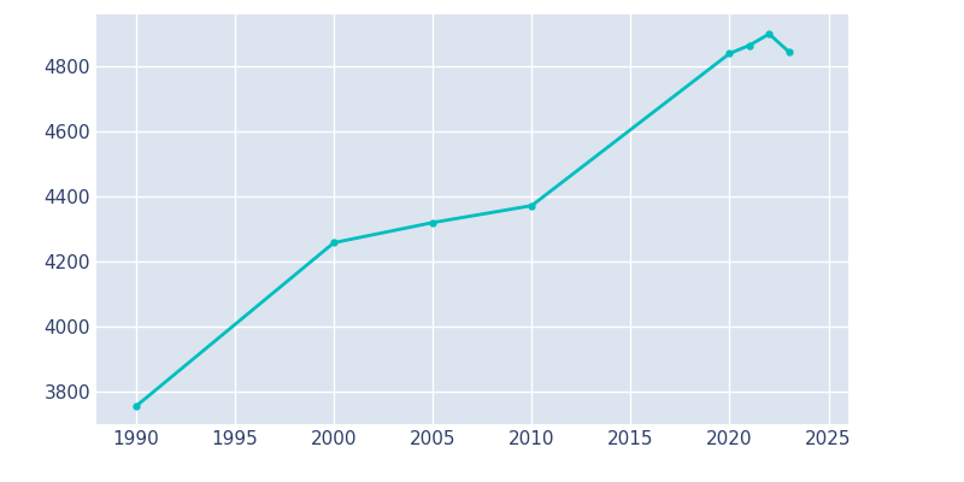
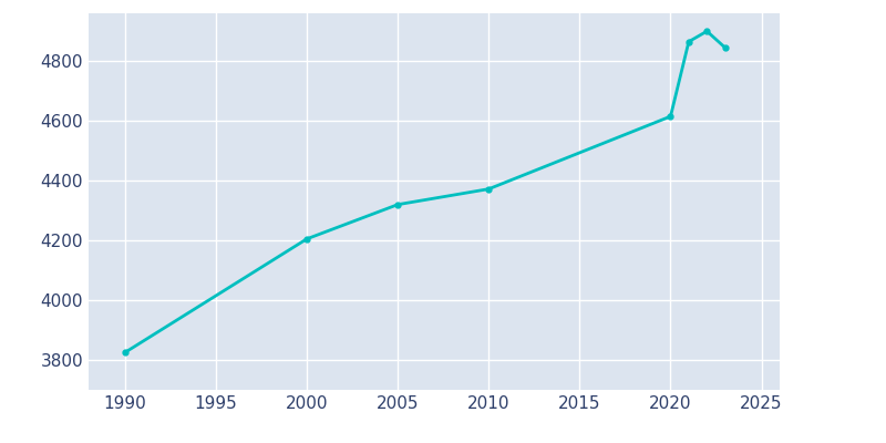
1990: 3755 -> 3825
2000: 4258 -> 4205
2020: 4840 -> 4615
